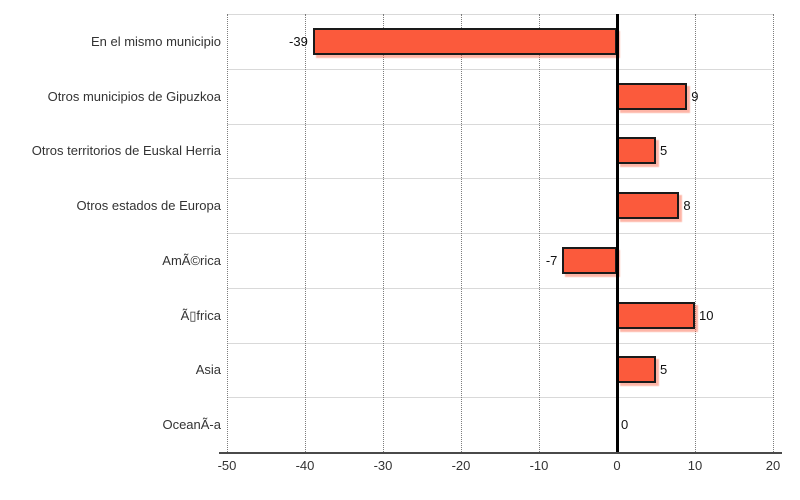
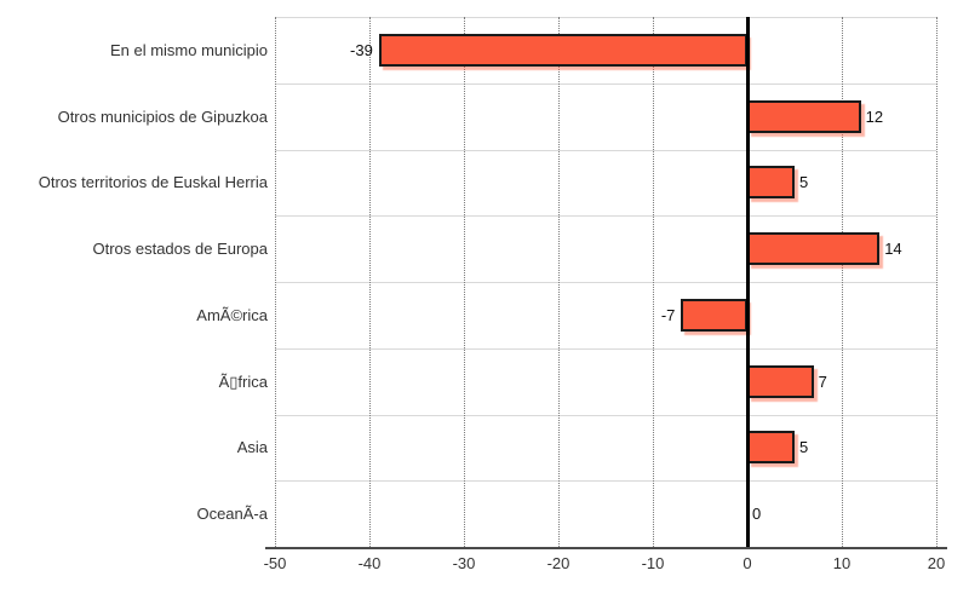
Otros municipios de Gipuzkoa: 9 -> 12
Otros estados de Europa: 8 -> 14
Ã▯frica: 10 -> 7
